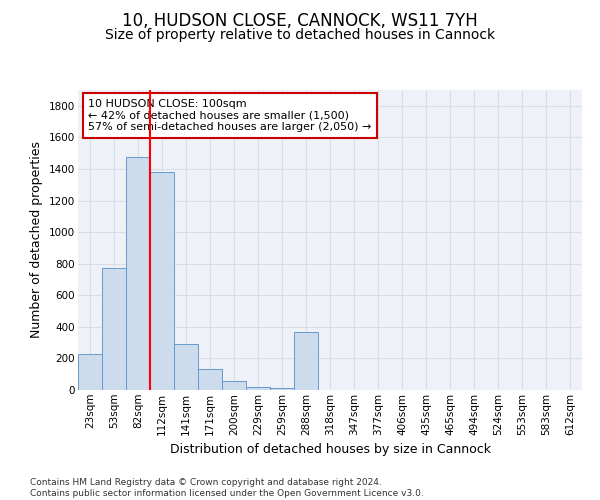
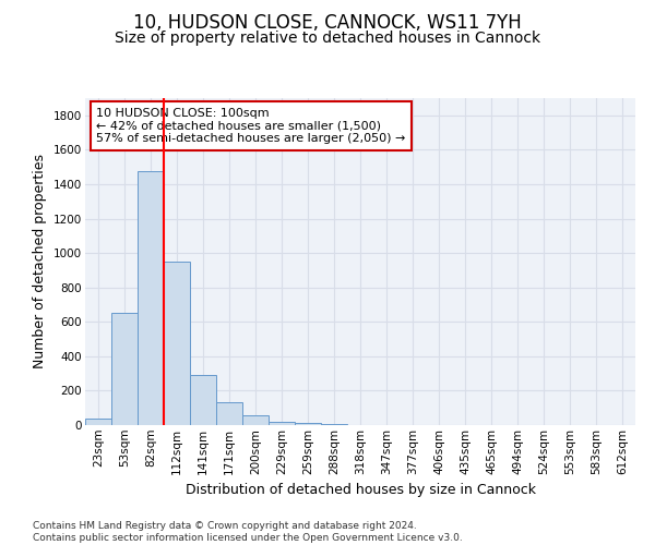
23sqm: 230 -> 40
53sqm: 770 -> 650
112sqm: 1380 -> 950
288sqm: 370 -> 0
